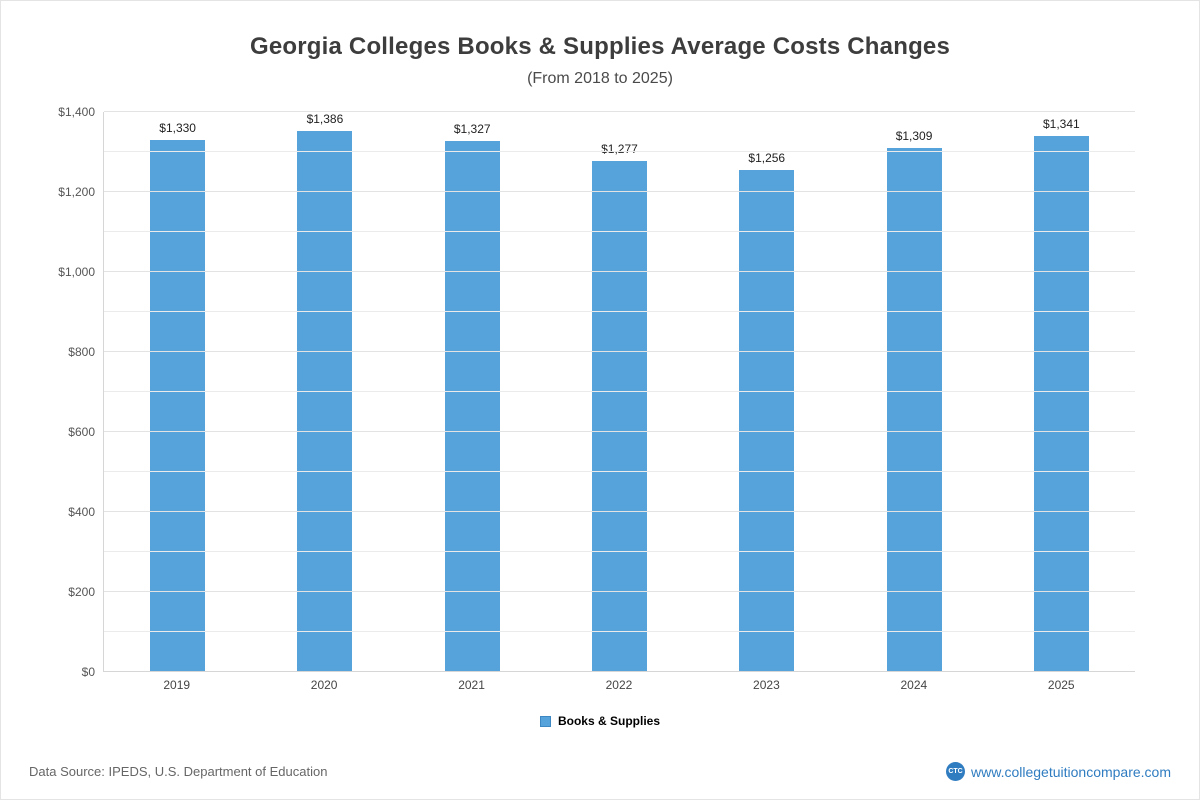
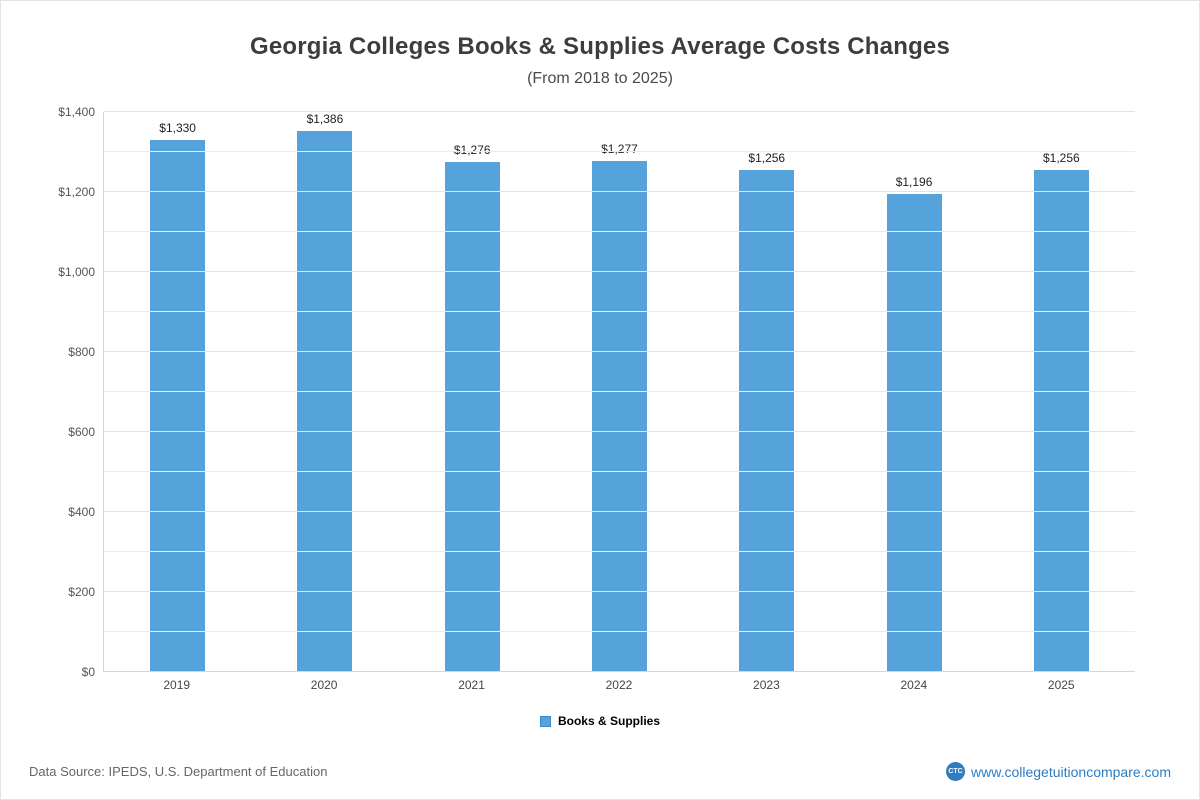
2021: $1,327 -> $1,276
2024: $1,309 -> $1,196
2025: $1,341 -> $1,256
